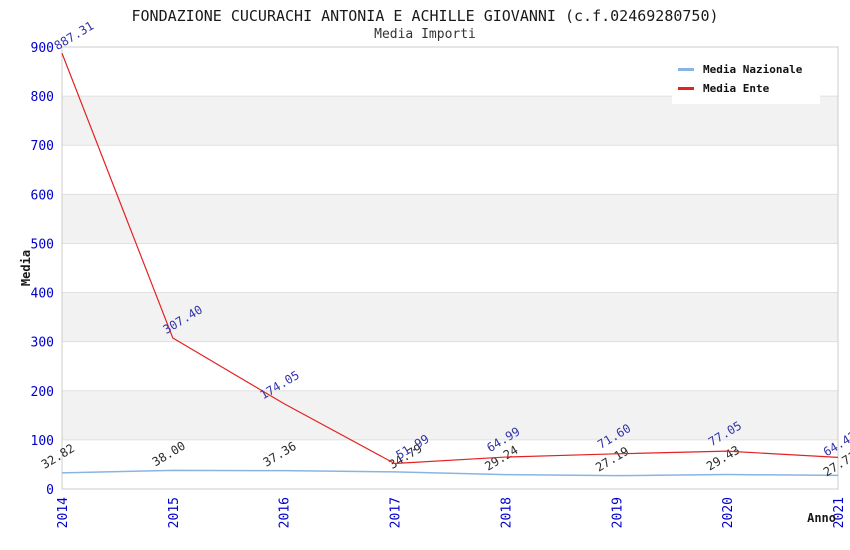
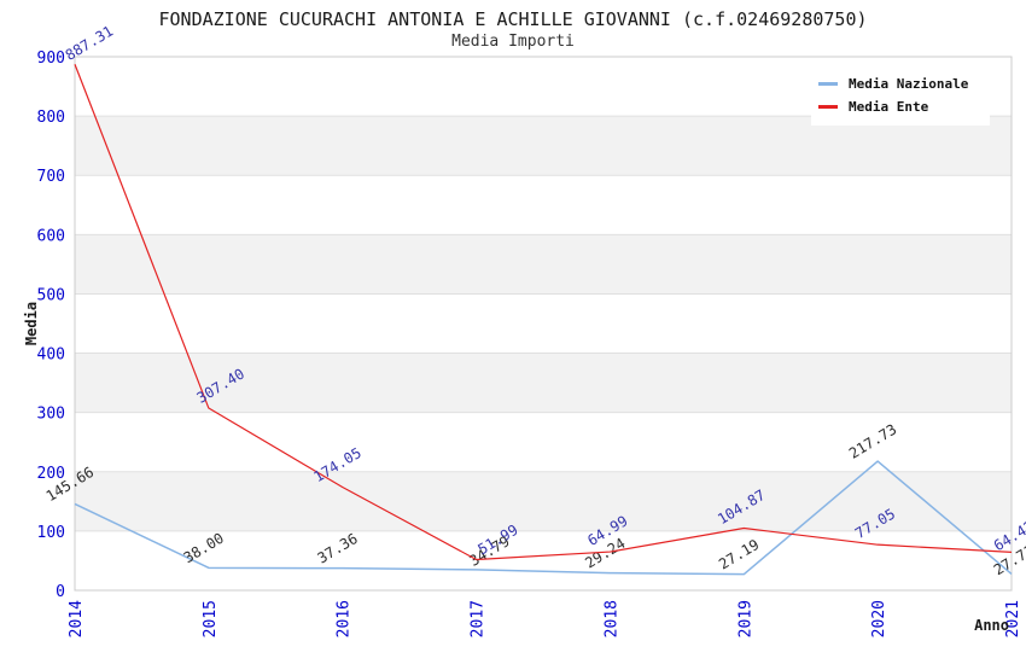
Media Nazionale/2014: 32.82 -> 145.66
Media Ente/2019: 71.60 -> 104.87
Media Nazionale/2020: 29.43 -> 217.73
